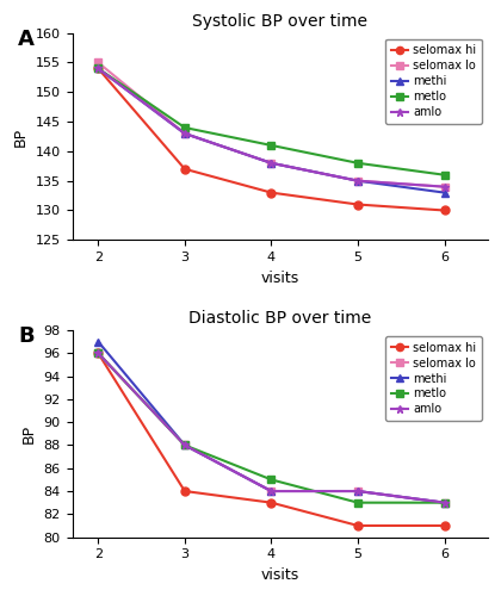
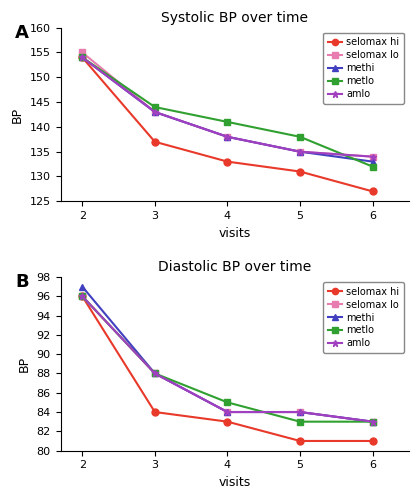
Systolic BP over time/selomax hi/6: 130 -> 127
Systolic BP over time/metlo/6: 136 -> 132
